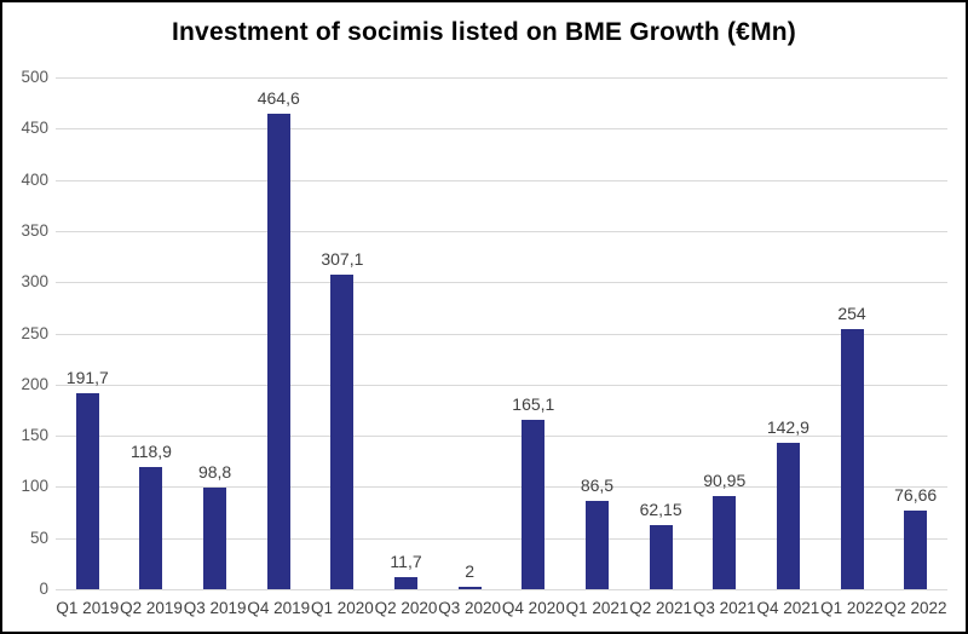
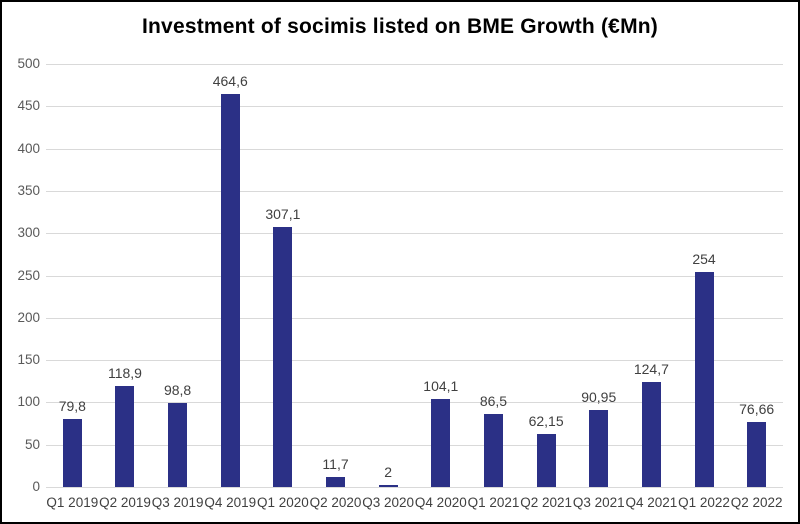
Q1 2019: 191,7 -> 79,8
Q4 2020: 165,1 -> 104,1
Q4 2021: 142,9 -> 124,7
